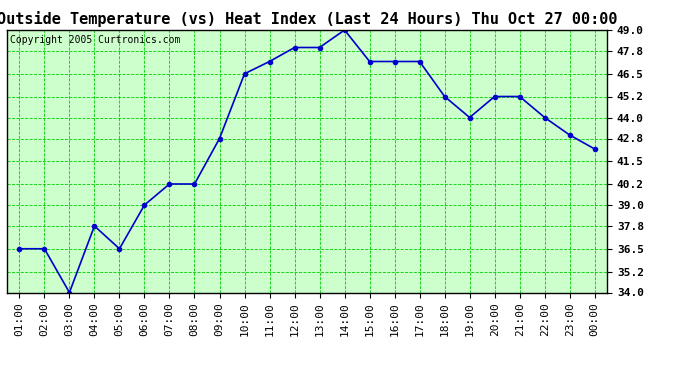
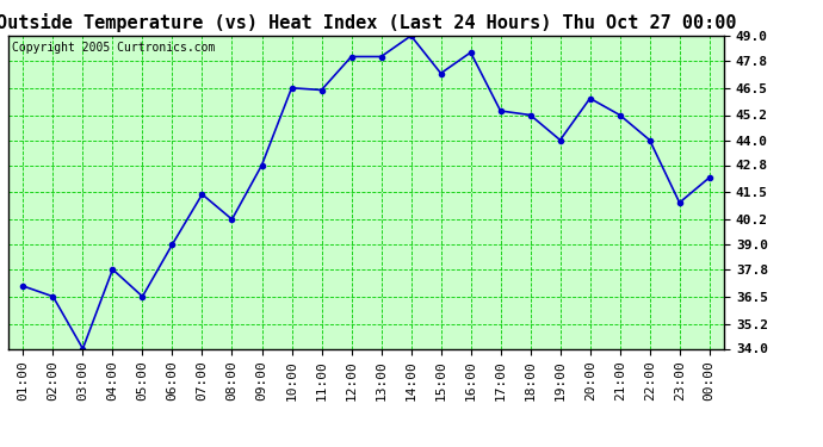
01:00: 36.5 -> 37.0
07:00: 40.2 -> 41.4
11:00: 47.2 -> 46.4
16:00: 47.2 -> 48.2
17:00: 47.2 -> 45.4
20:00: 45.2 -> 46.0
23:00: 43.0 -> 41.0
